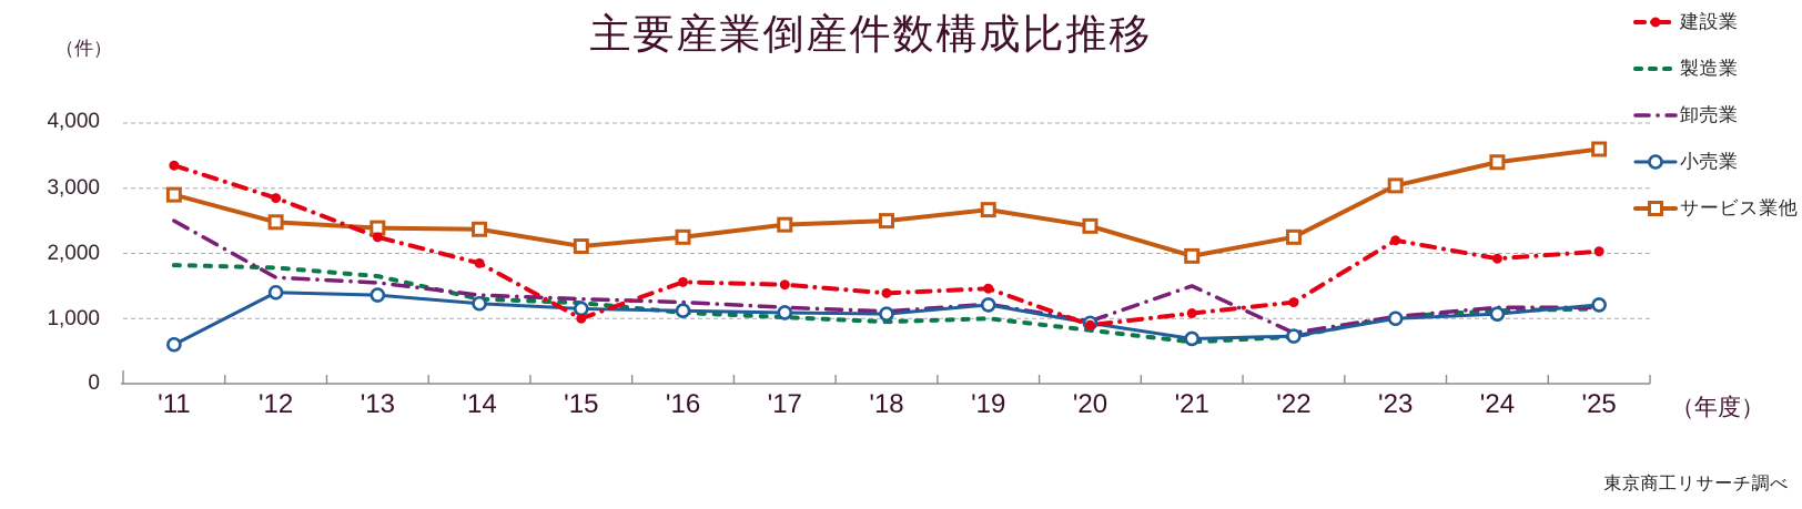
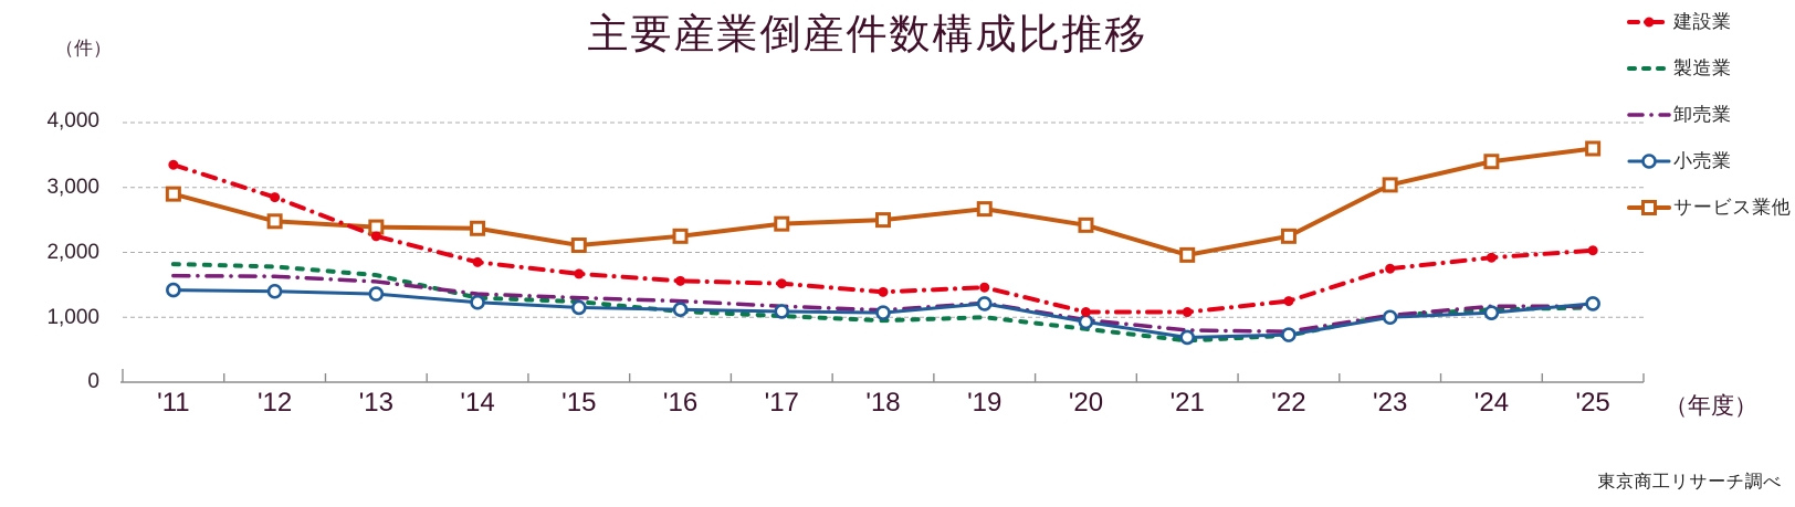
卸売業/'11: 2500 -> 1600
小売業/'11: 600 -> 1400
建設業/'15: 1000 -> 1700
建設業/'20: 900 -> 1100
卸売業/'21: 1500 -> 800
建設業/'23: 2200 -> 1800
